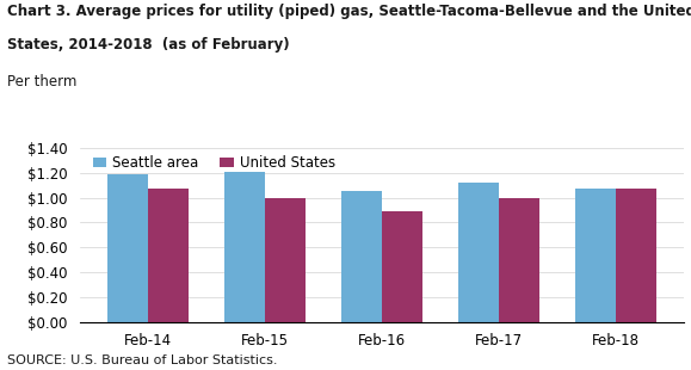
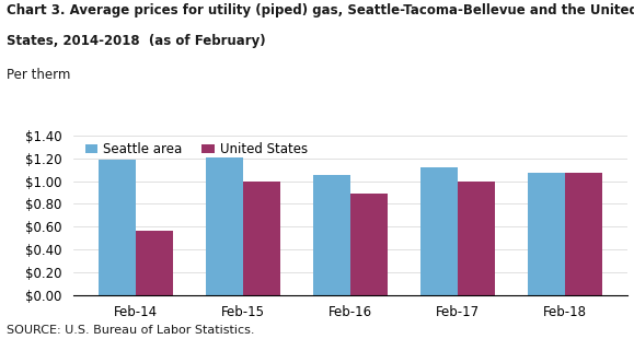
United States/Feb-14: $1.07 -> $0.56
